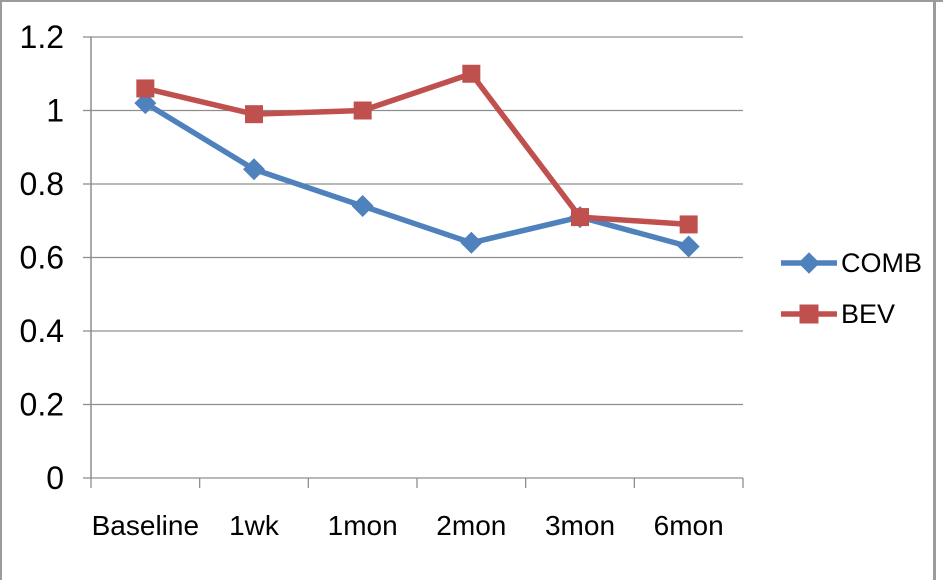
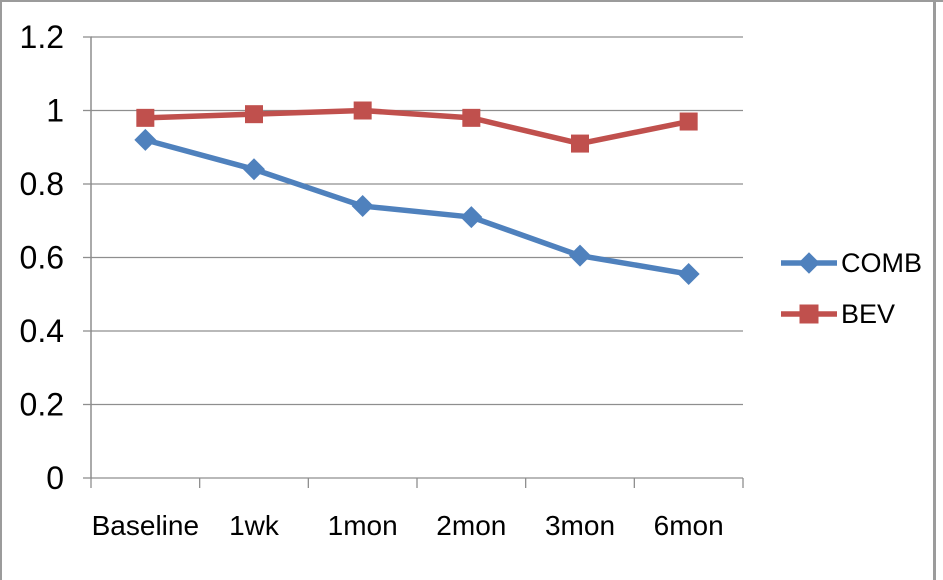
COMB/Baseline: 1.02 -> 0.92
BEV/Baseline: 1.06 -> 0.98
COMB/2mon: 0.64 -> 0.71
BEV/2mon: 1.10 -> 0.98
COMB/3mon: 0.71 -> 0.60
BEV/3mon: 0.71 -> 0.91
COMB/6mon: 0.63 -> 0.56
BEV/6mon: 0.69 -> 0.97
